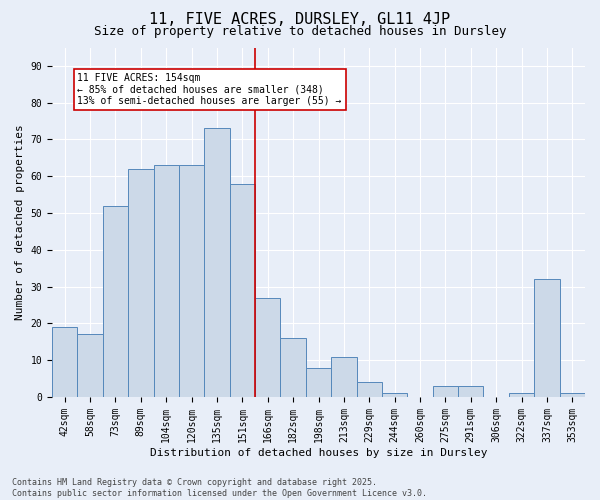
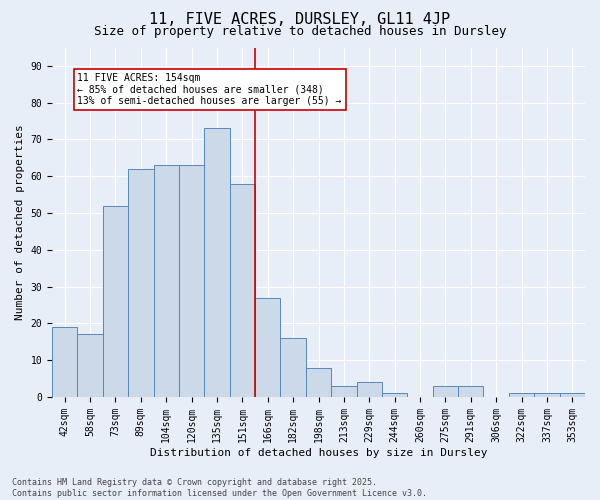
213sqm: 11 -> 3
337sqm: 32 -> 1
